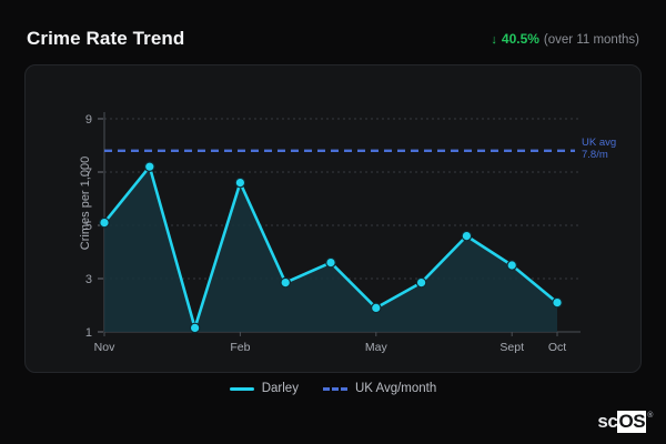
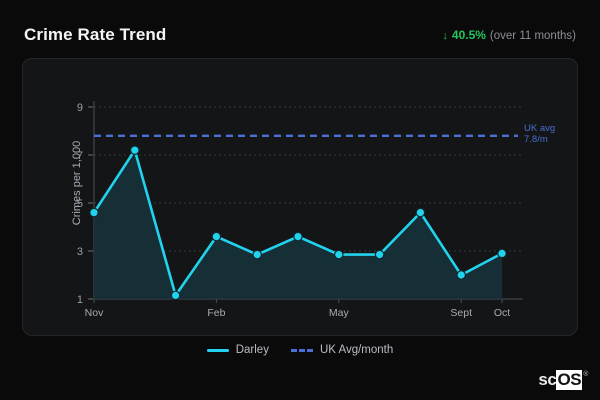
Nov: 5.1 -> 4.6
Feb: 6.6 -> 3.6
May: 1.9 -> 2.9
Sept: 3.5 -> 2.0
Oct: 2.1 -> 2.9
